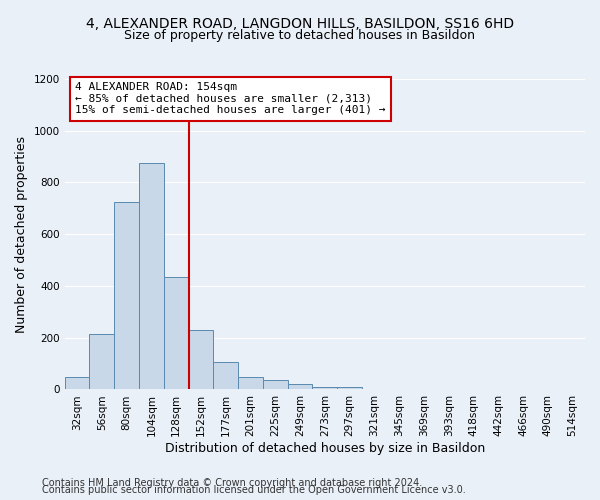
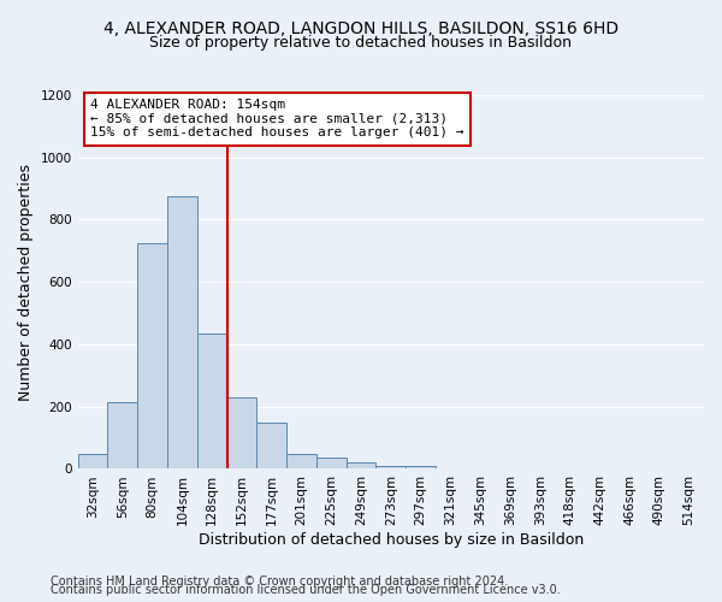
177sqm: 105 -> 150
